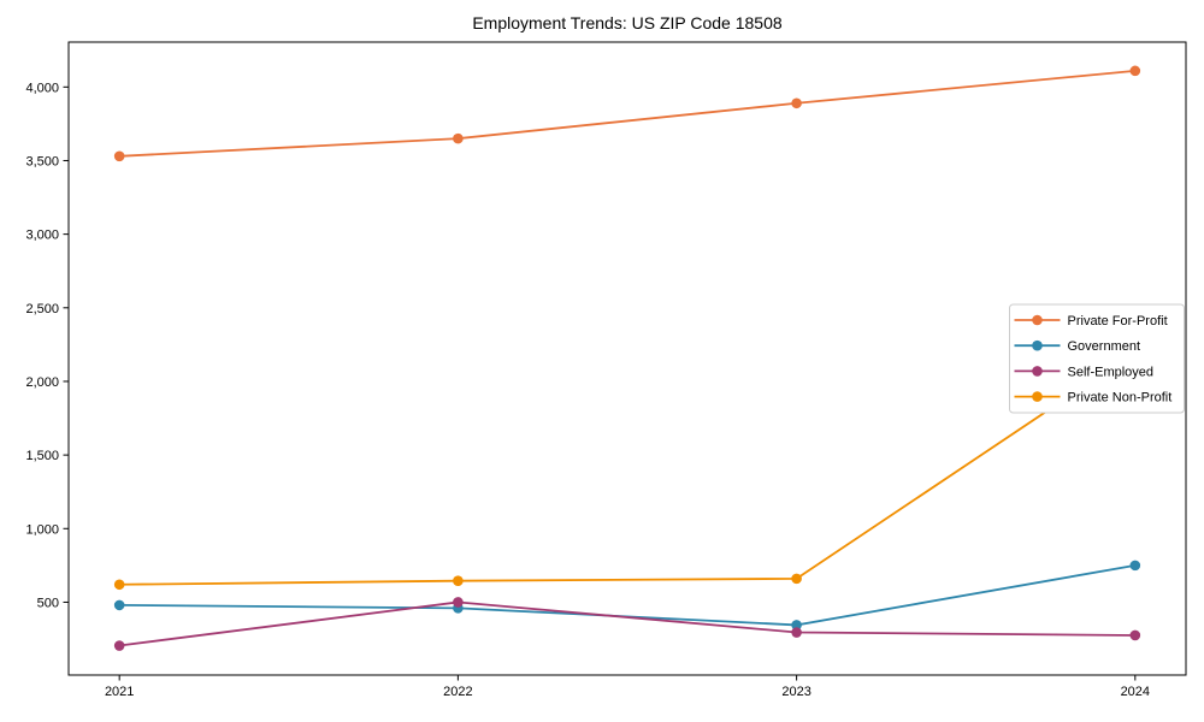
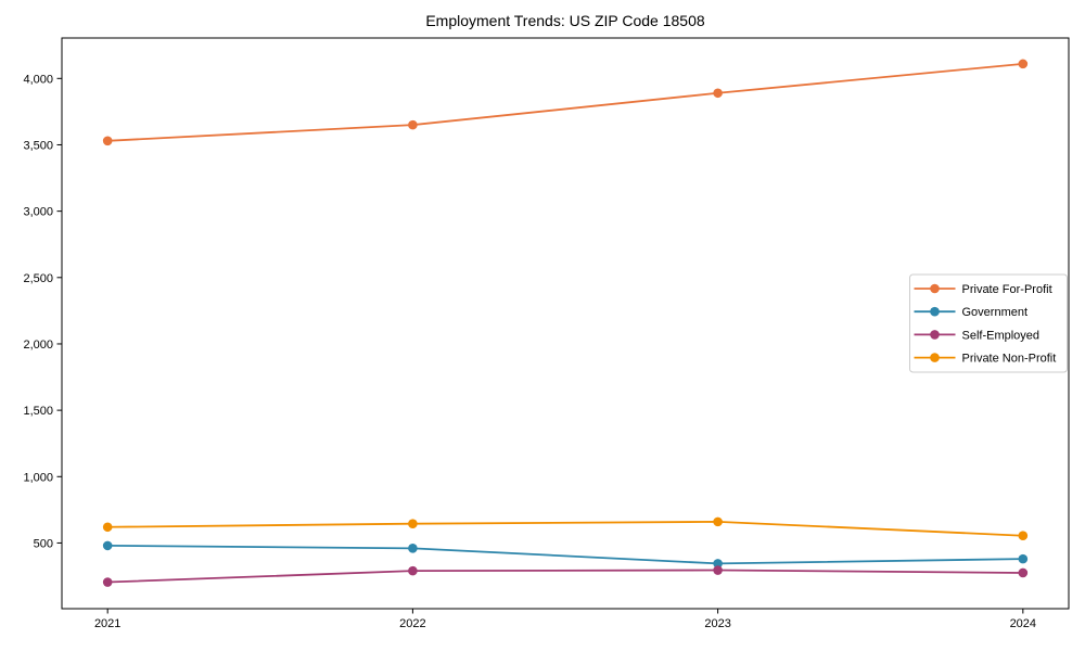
Self-Employed/2022: 500 -> 290
Government/2024: 750 -> 380
Private Non-Profit/2024: 2200 -> 560
